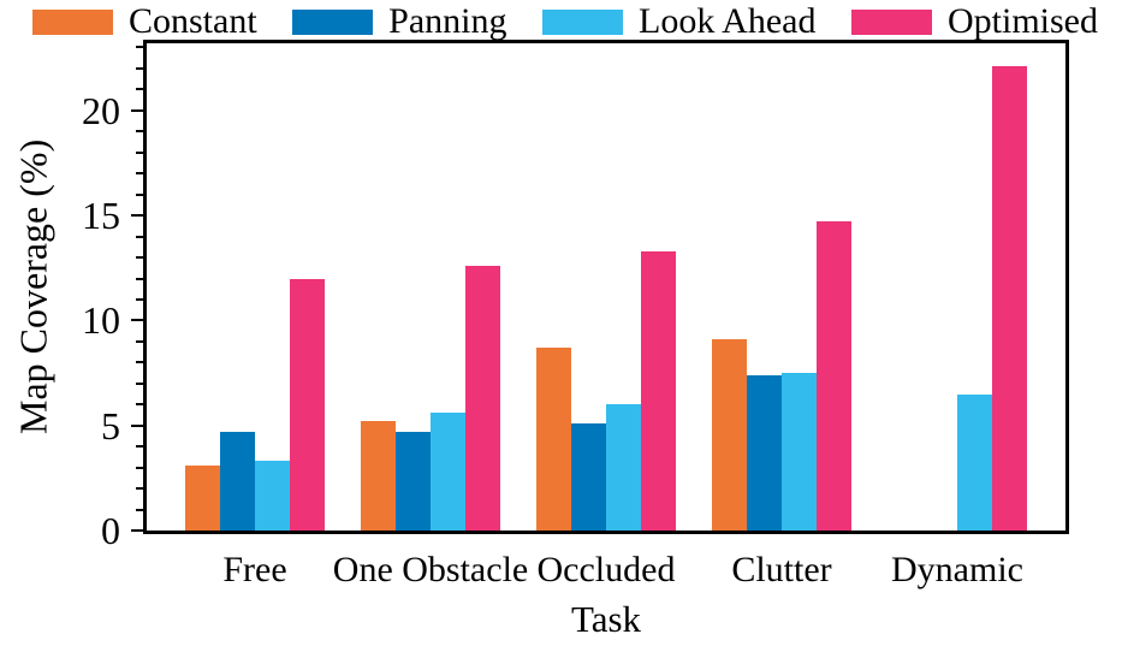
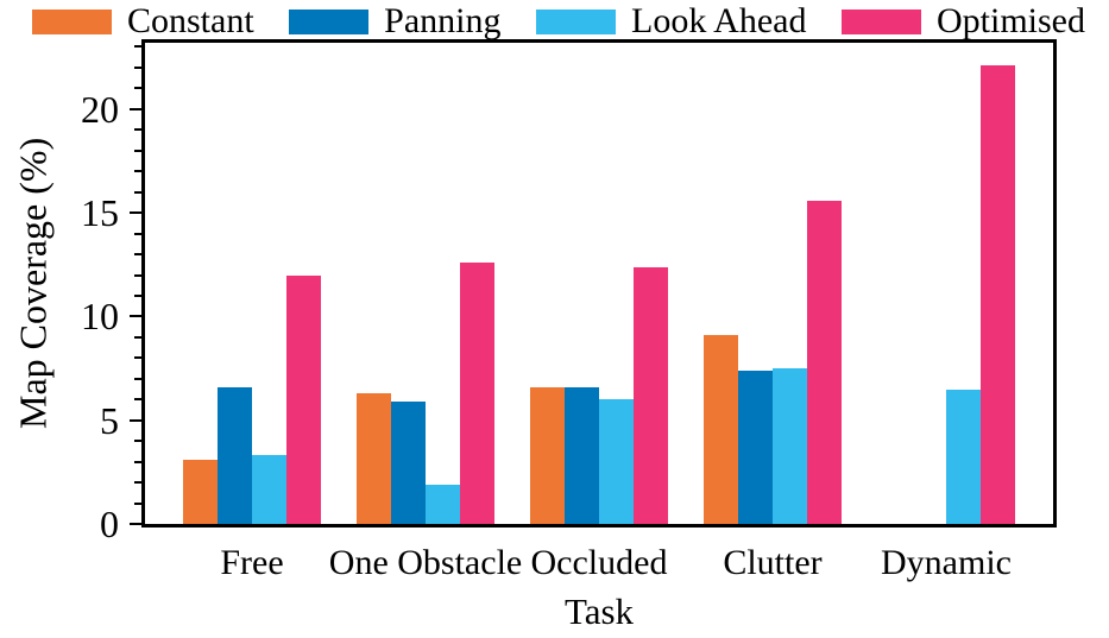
Panning/Free: 4.7 -> 6.6
Constant/One Obstacle: 5.2 -> 6.3
Panning/One Obstacle: 4.7 -> 5.9
Look Ahead/One Obstacle: 5.6 -> 1.9
Constant/Occluded: 8.7 -> 6.6
Panning/Occluded: 5.1 -> 6.6
Optimised/Occluded: 13.3 -> 12.4
Optimised/Clutter: 14.7 -> 15.6
